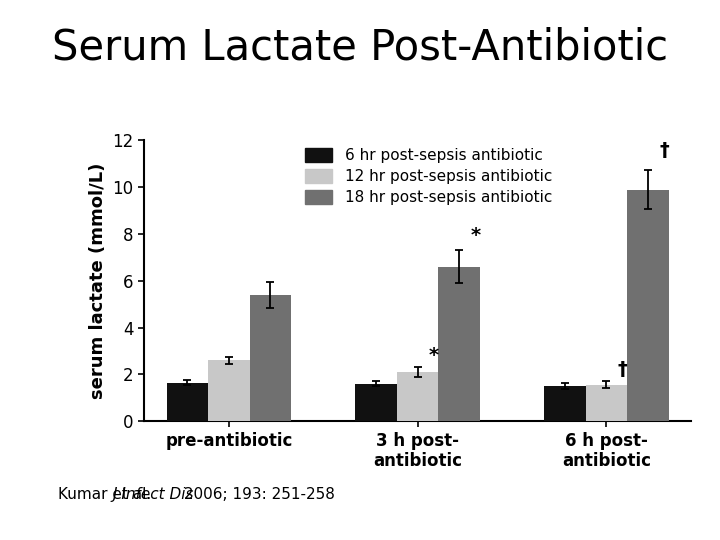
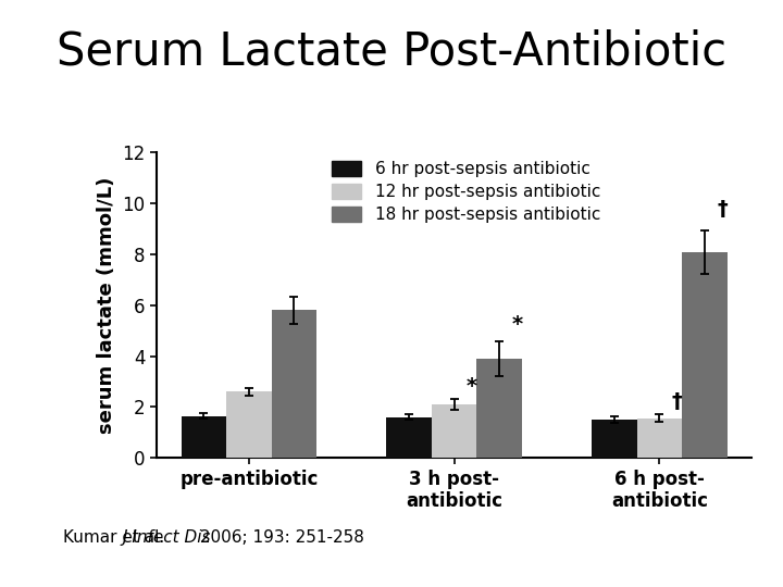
18 hr post-sepsis antibiotic/pre-antibiotic: 5.4 -> 5.8
18 hr post-sepsis antibiotic/3 h post- antibiotic: 6.6 -> 3.9
18 hr post-sepsis antibiotic/6 h post- antibiotic: 9.9 -> 8.1
